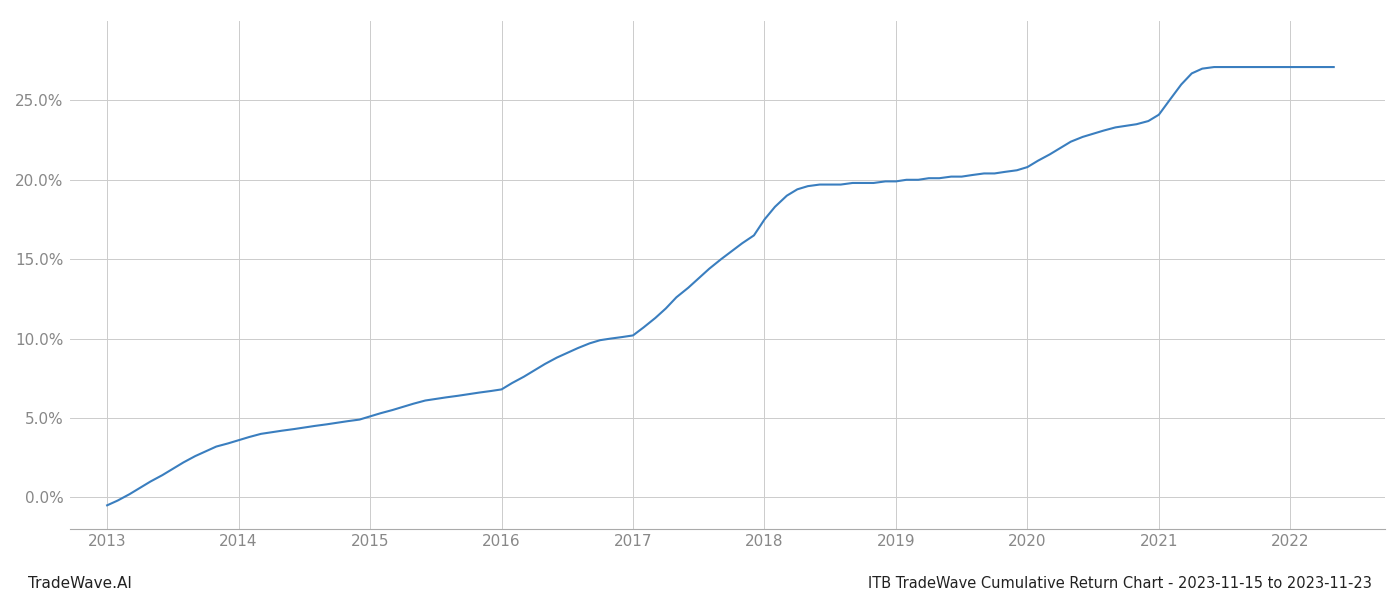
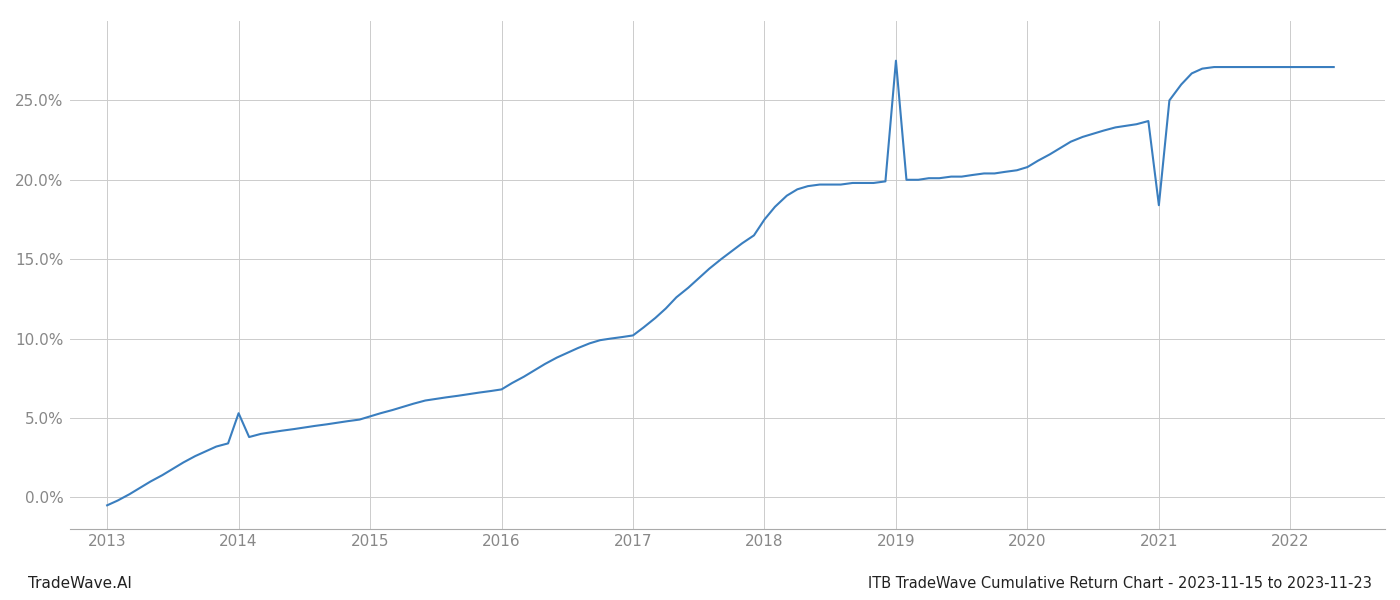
2014: 3.6% -> 5.3%
2019: 19.9% -> 27.5%
2021: 24.1% -> 18.4%
